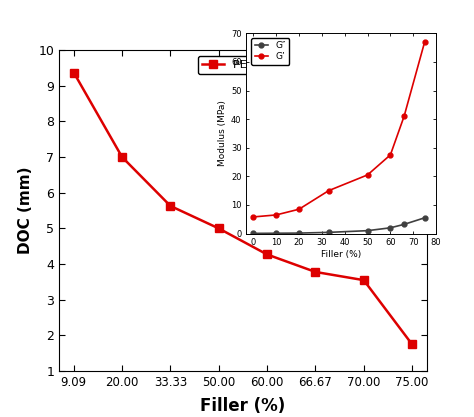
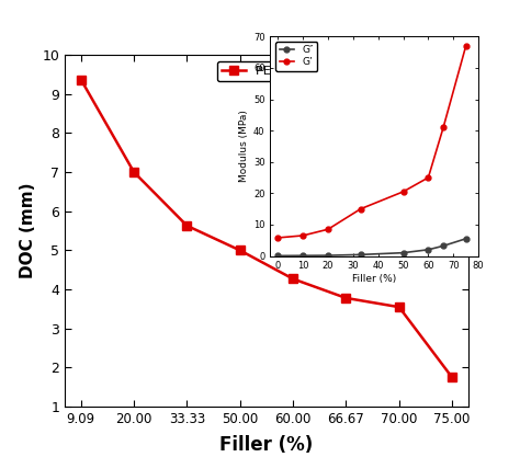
G’/60: 27.5 -> 25.0
